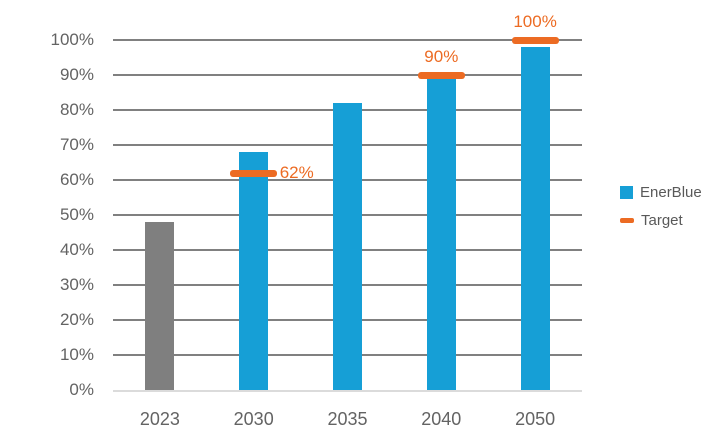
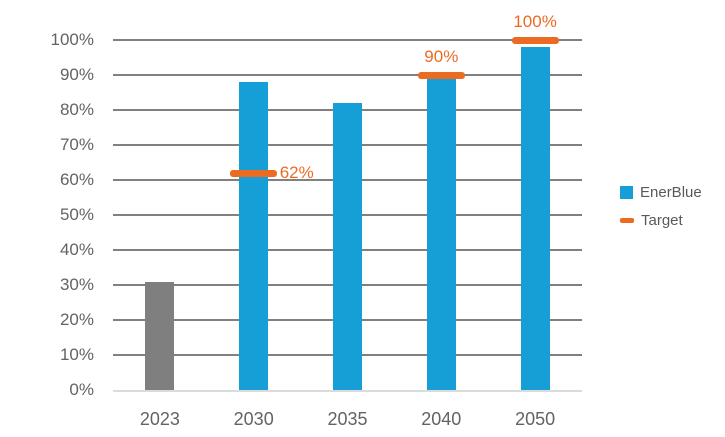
EnerBlue/2023: 48% -> 31%
EnerBlue/2030: 68% -> 88%
